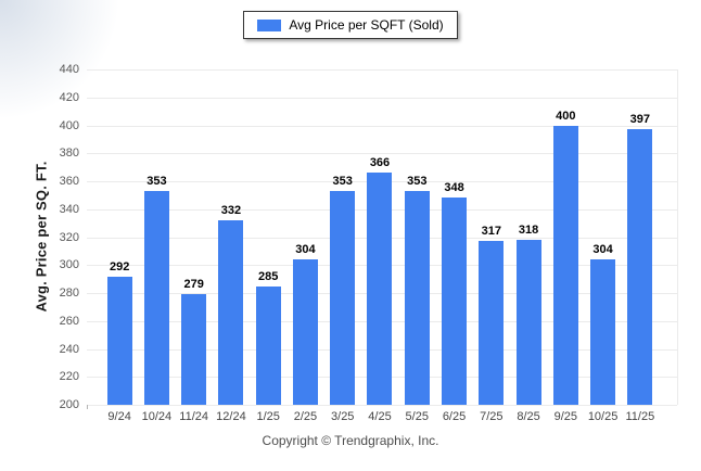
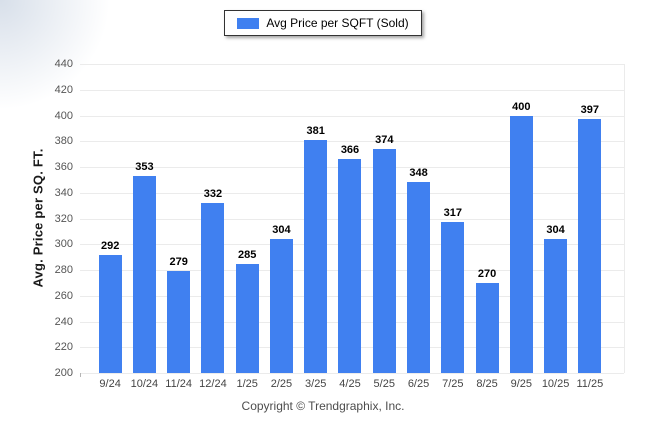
3/25: 353 -> 381
5/25: 353 -> 374
8/25: 318 -> 270
